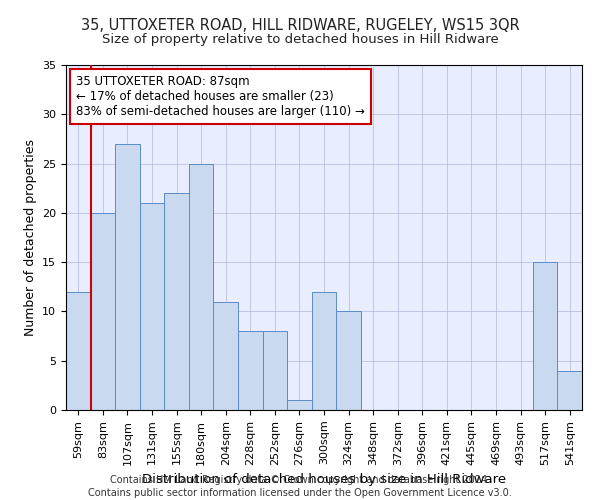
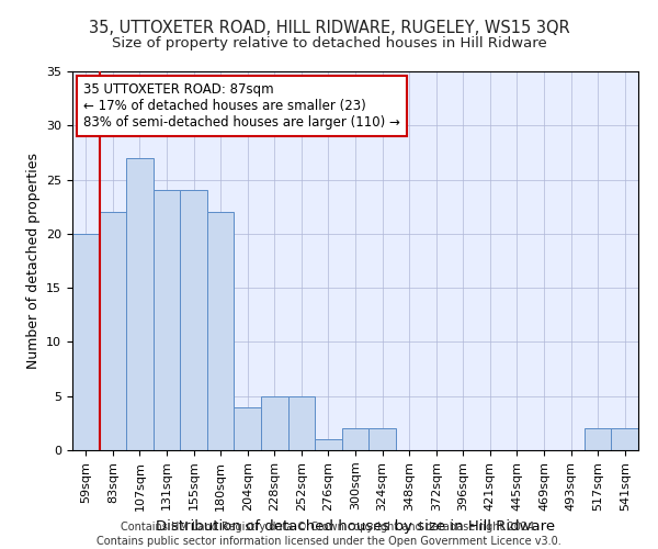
59sqm: 12 -> 20
83sqm: 20 -> 22
131sqm: 21 -> 24
155sqm: 22 -> 24
180sqm: 25 -> 22
204sqm: 11 -> 4
228sqm: 8 -> 5
252sqm: 8 -> 5
300sqm: 12 -> 2
324sqm: 10 -> 2
517sqm: 15 -> 2
541sqm: 4 -> 2
